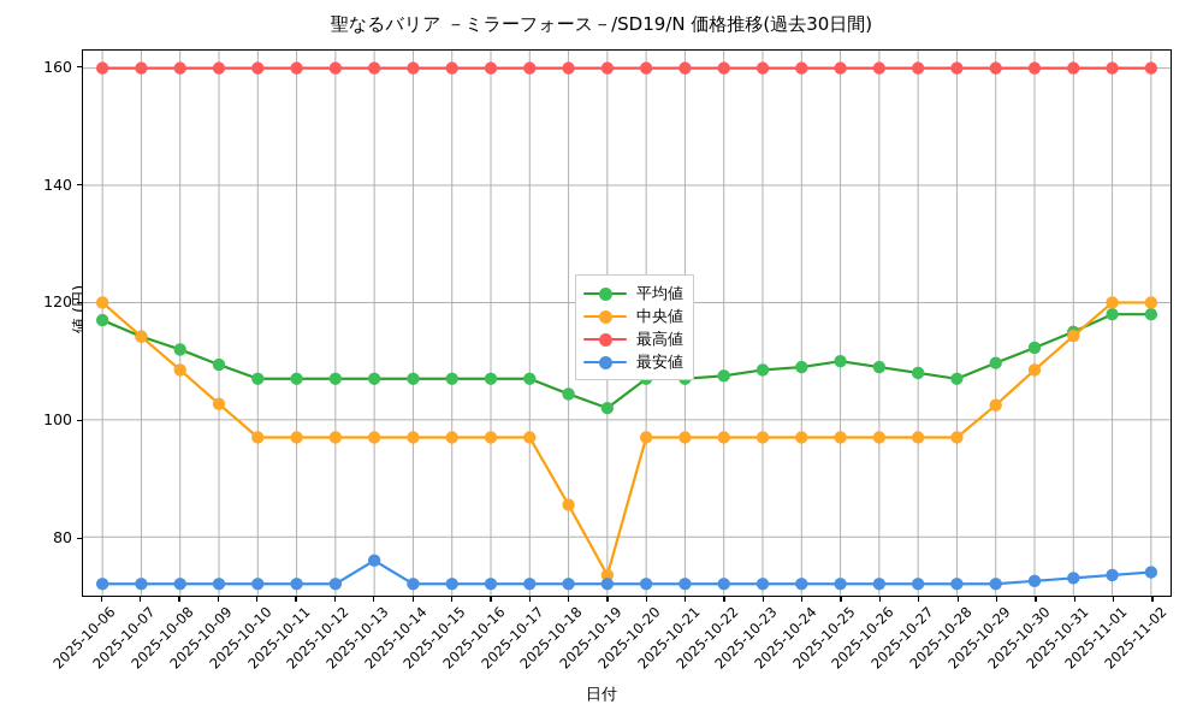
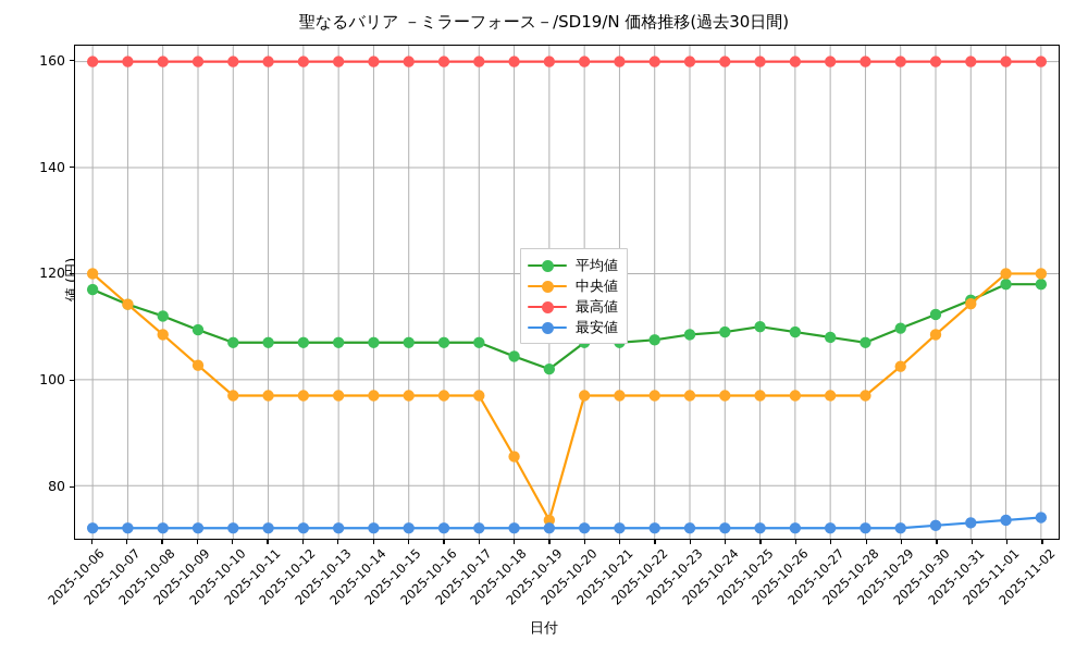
最安値/2025-10-13: 76 -> 72
